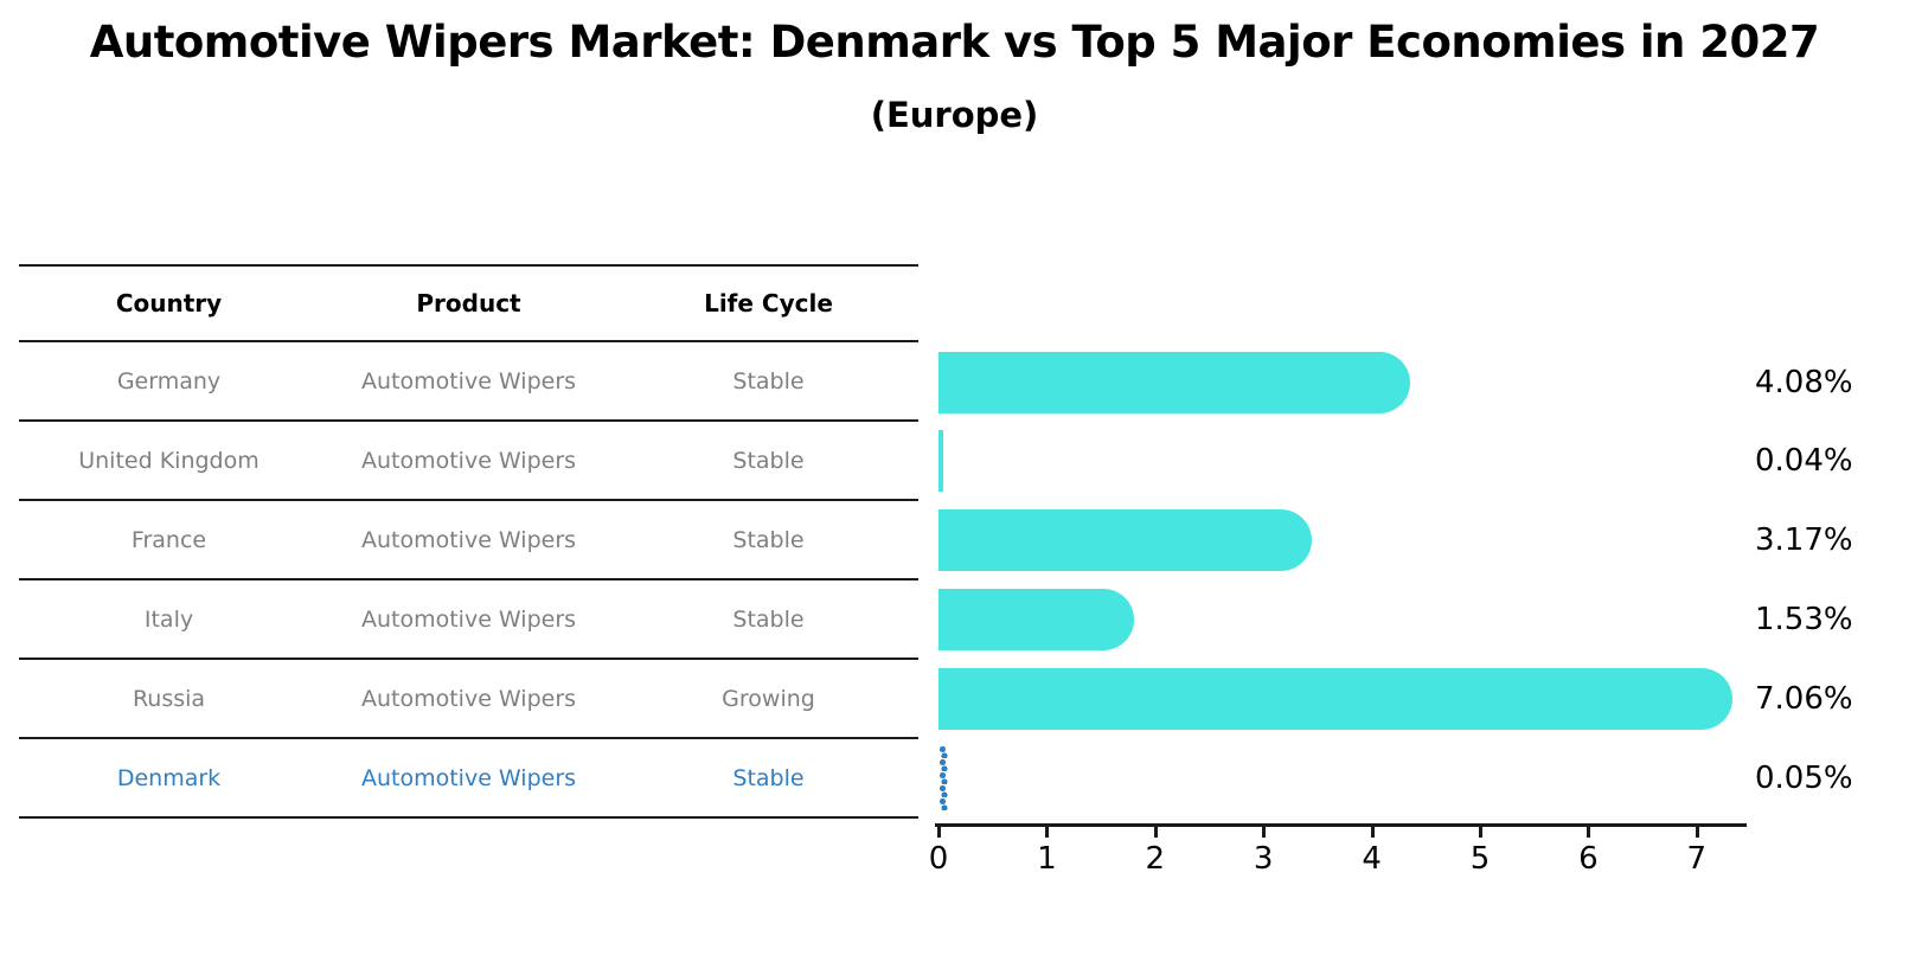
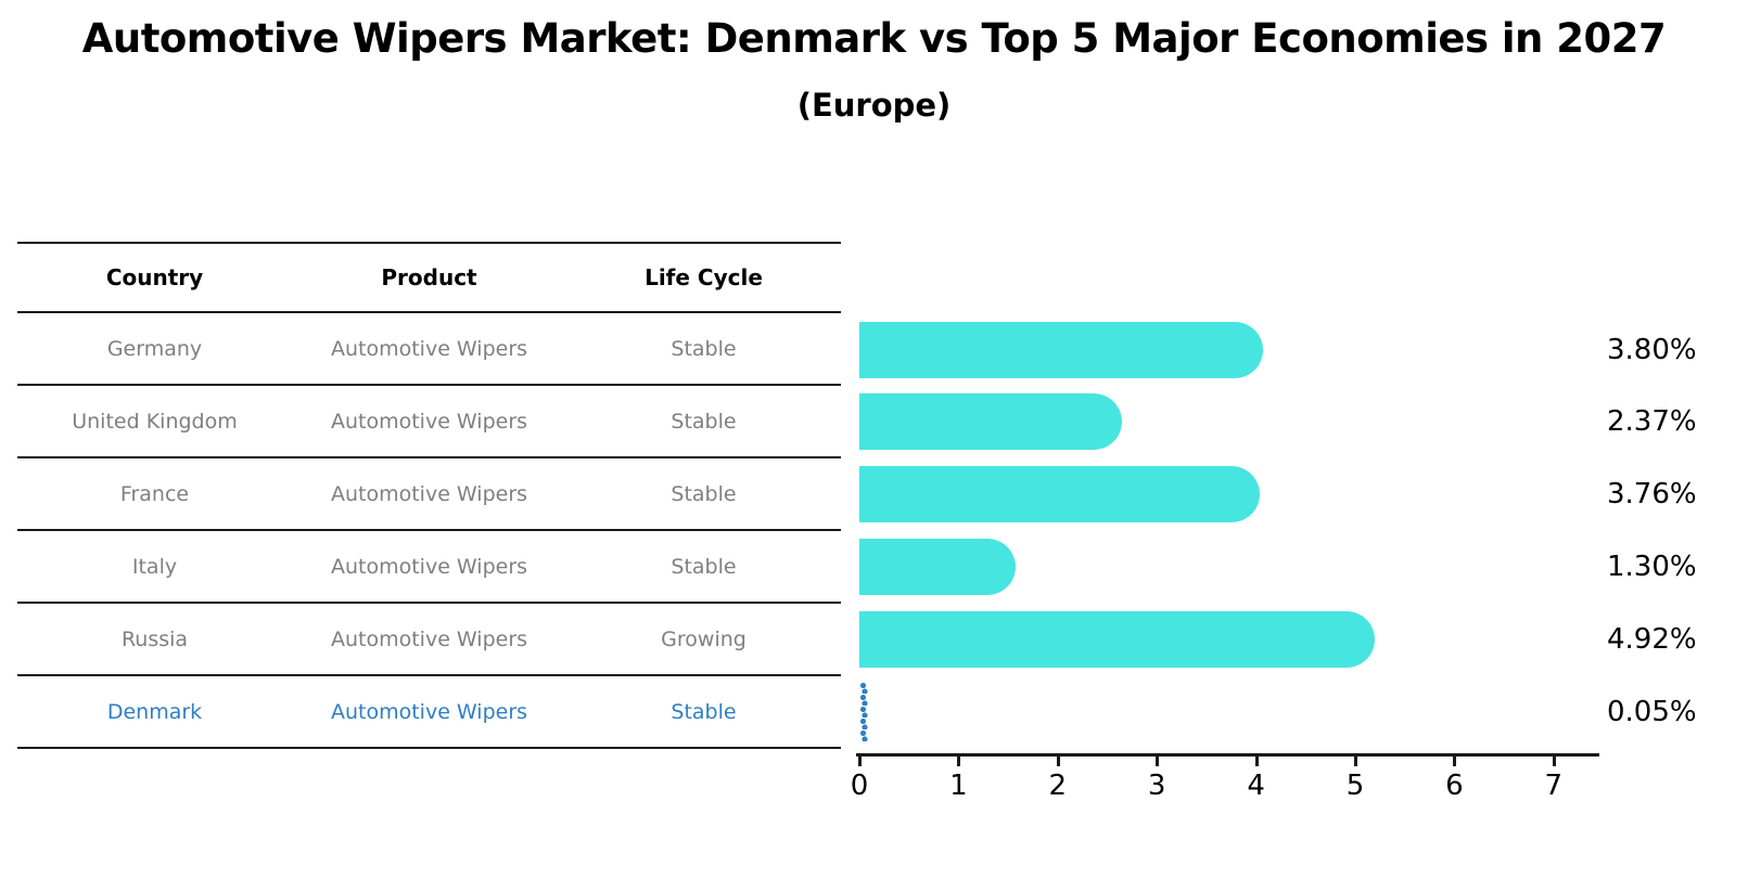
Germany: 4.08% -> 3.80%
United Kingdom: 0.04% -> 2.37%
France: 3.17% -> 3.76%
Italy: 1.53% -> 1.30%
Russia: 7.06% -> 4.92%
